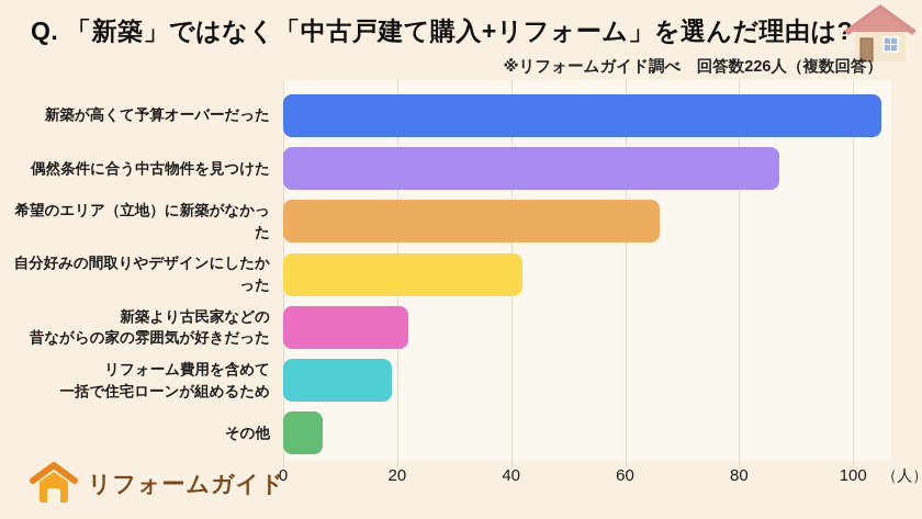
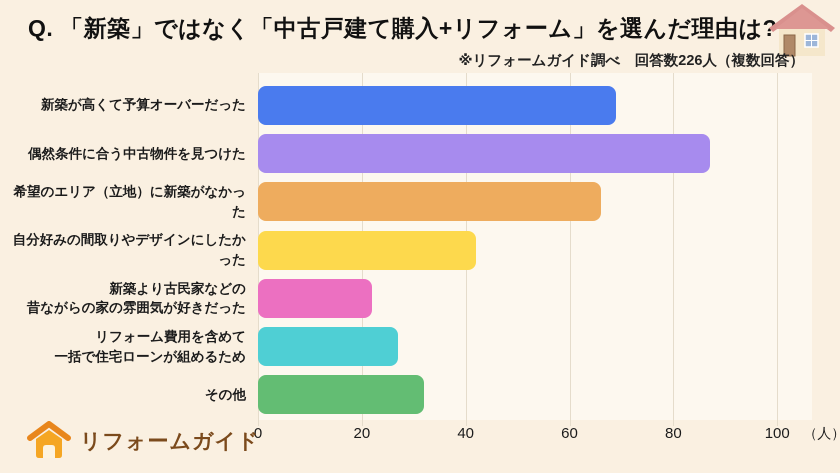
新築が高くて予算オーバーだった: 105 -> 69
リフォーム費用を含めて 一括で住宅ローンが組めるため: 19 -> 27
その他: 7 -> 32
